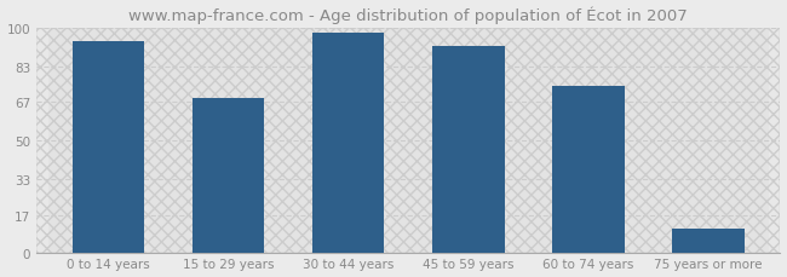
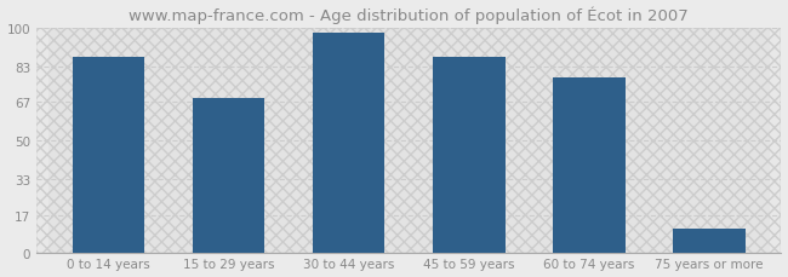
0 to 14 years: 94 -> 87
45 to 59 years: 92 -> 87
60 to 74 years: 74 -> 78
